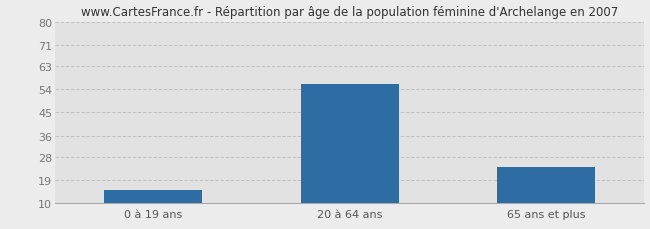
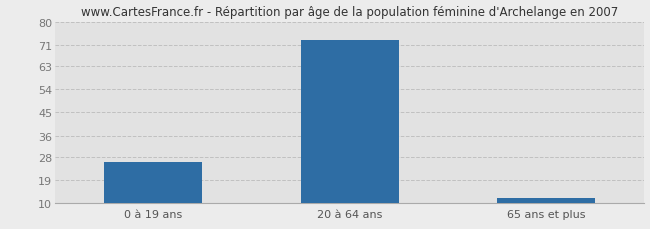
0 à 19 ans: 15 -> 26
20 à 64 ans: 56 -> 73
65 ans et plus: 24 -> 12
